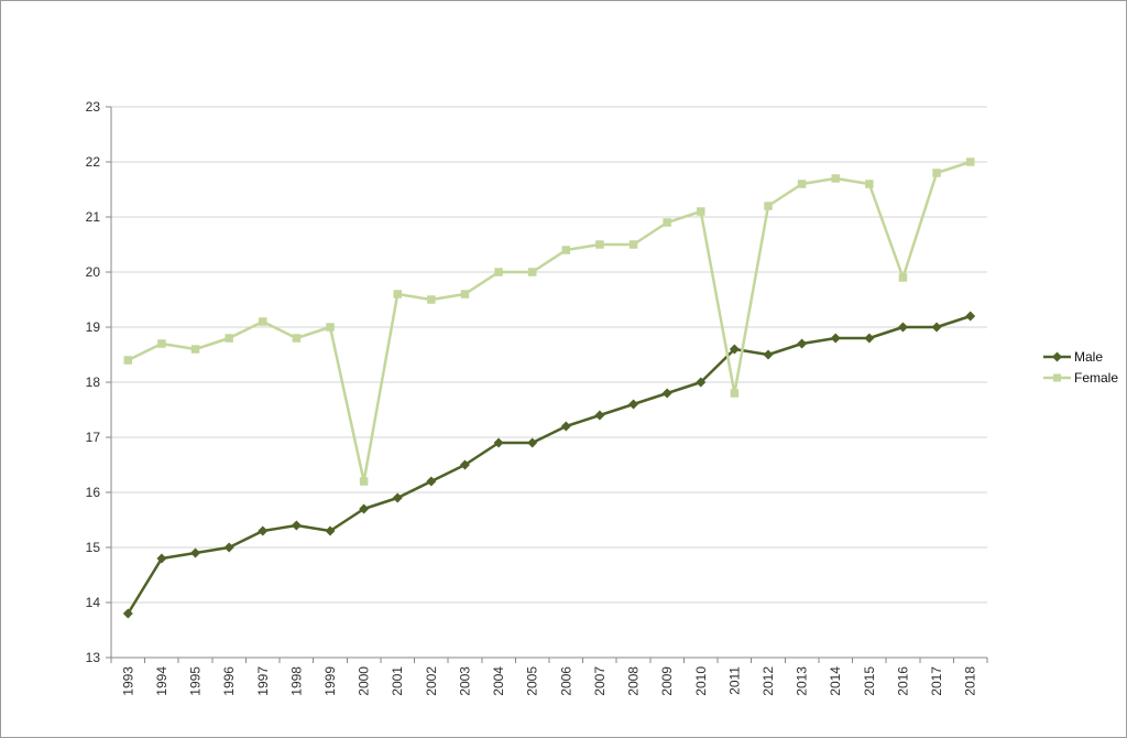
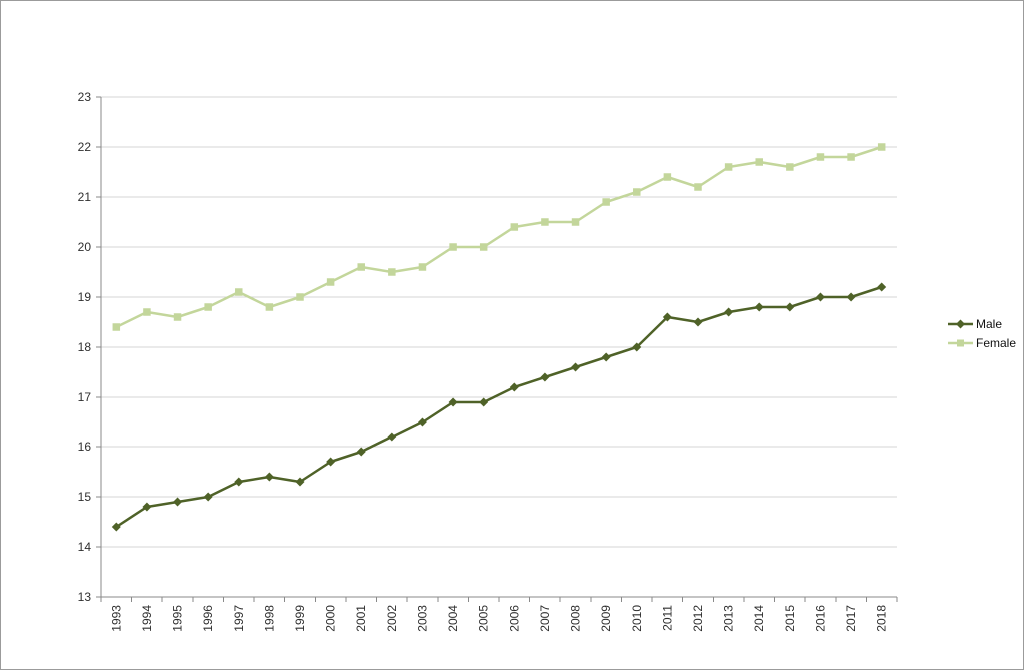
Male/1993: 13.8 -> 14.4
Female/2000: 16.2 -> 19.3
Female/2011: 17.8 -> 21.4
Female/2016: 19.9 -> 21.8
